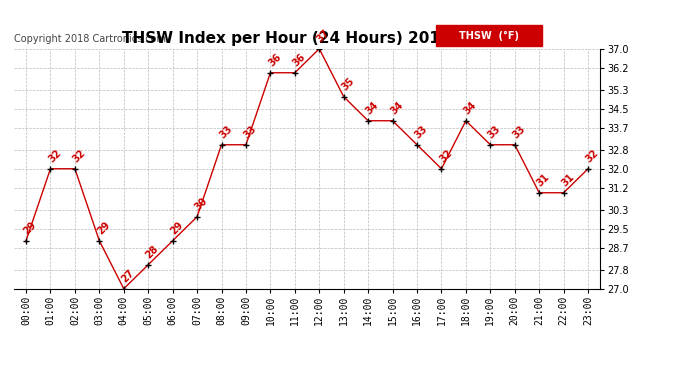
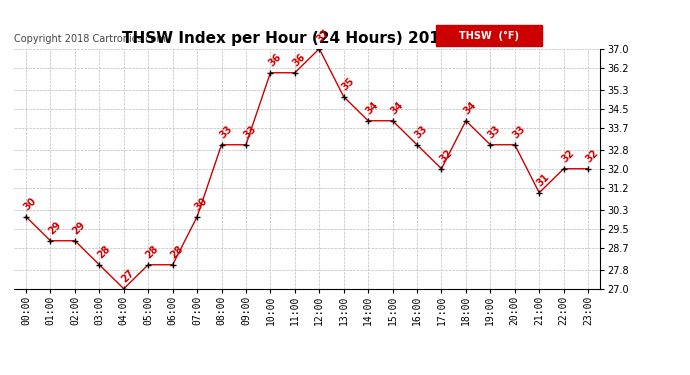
00:00: 29 -> 30
01:00: 32 -> 29
02:00: 32 -> 29
03:00: 29 -> 28
06:00: 29 -> 28
22:00: 31 -> 32
